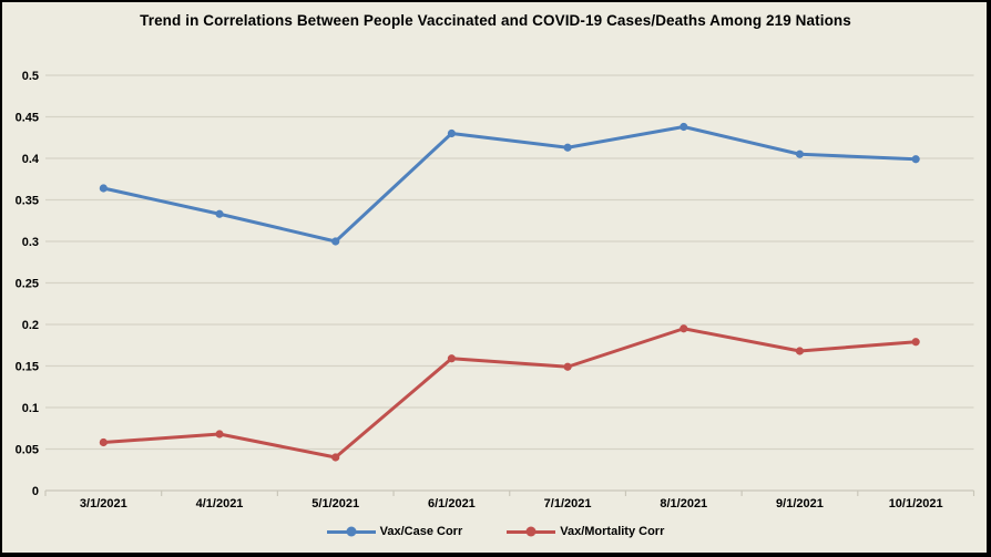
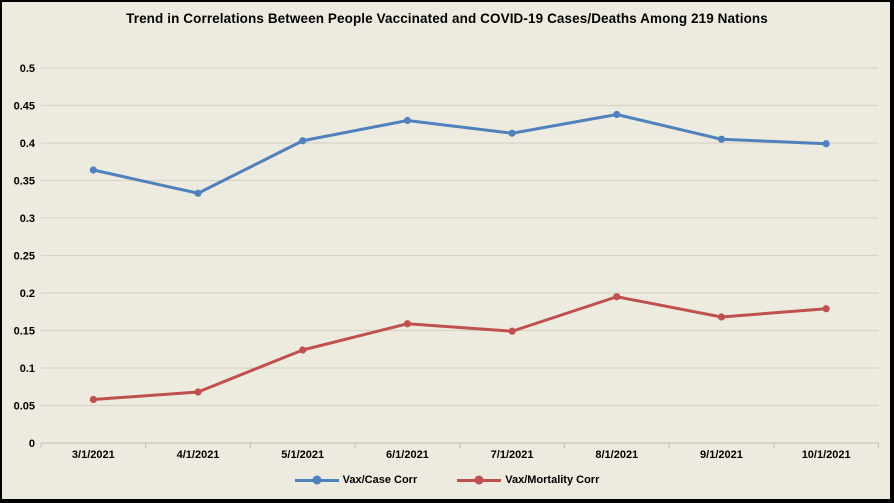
Vax/Case Corr/5/1/2021: 0.30 -> 0.40
Vax/Mortality Corr/5/1/2021: 0.04 -> 0.12
